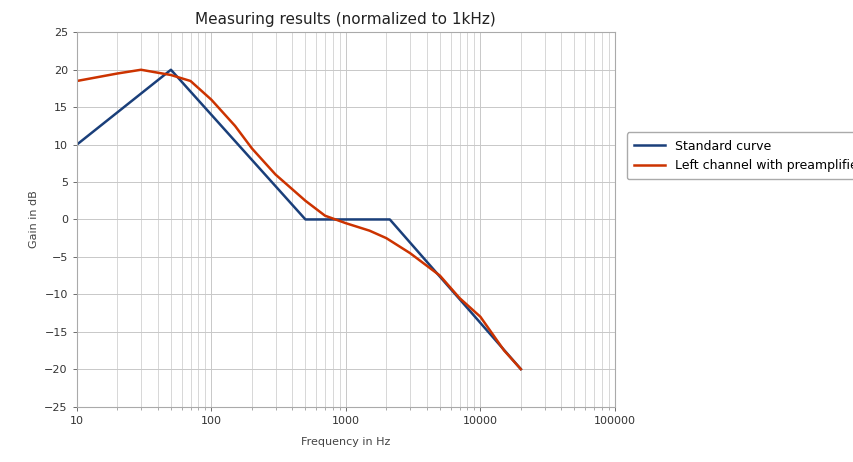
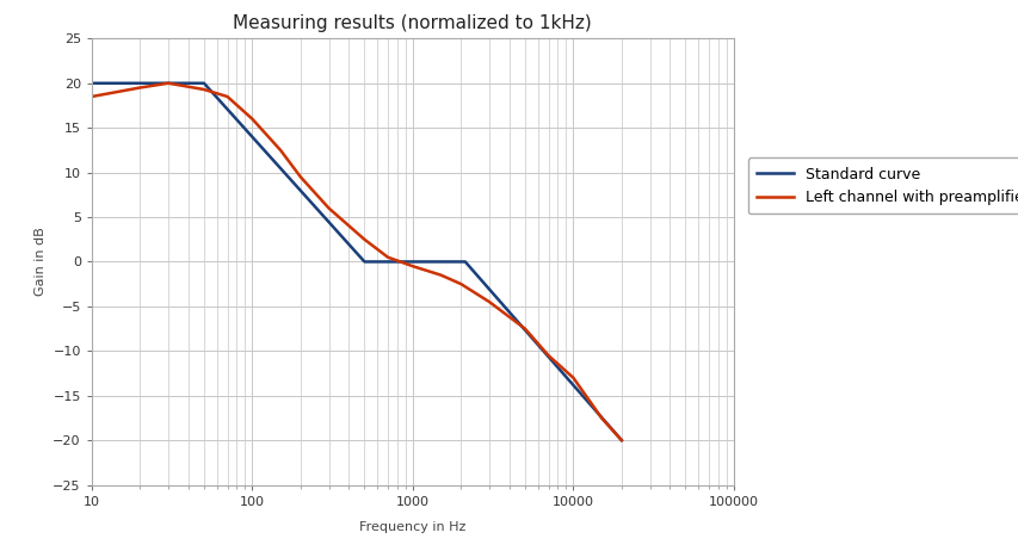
Standard curve/10: 10 -> 20
